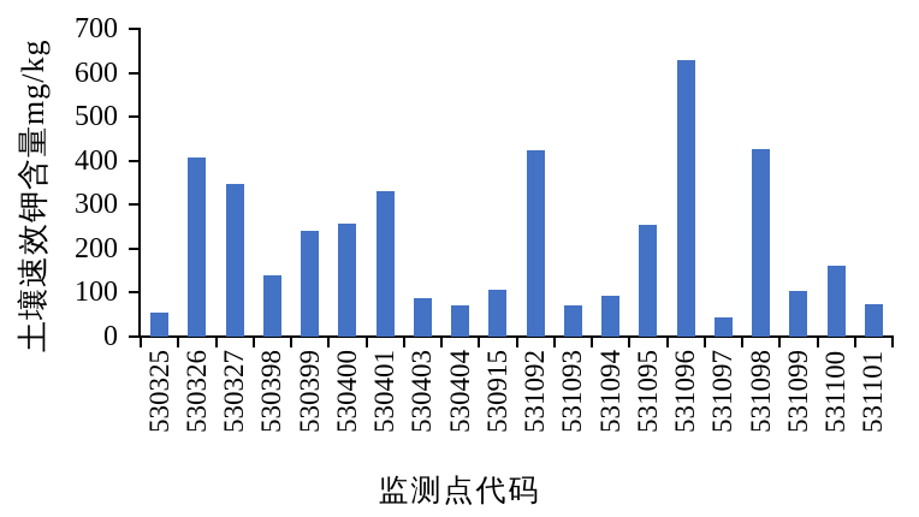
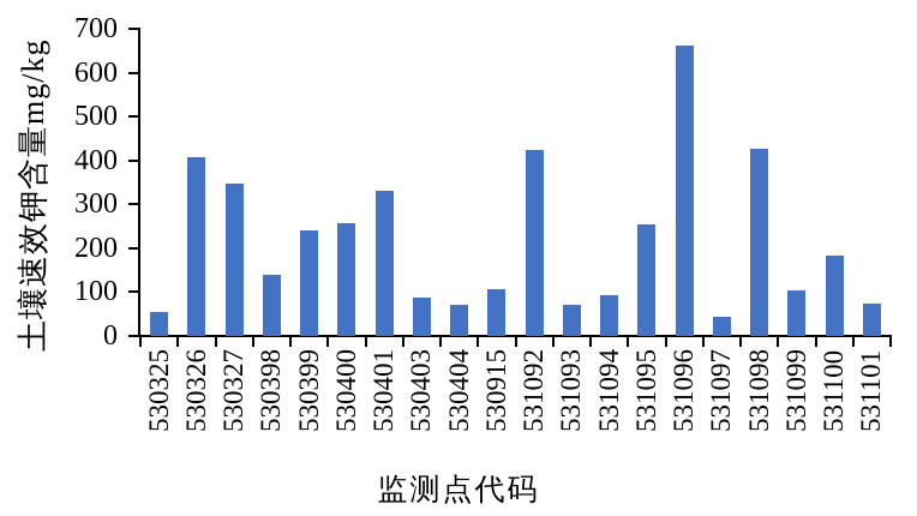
531096: 630 -> 660
531100: 160 -> 180
